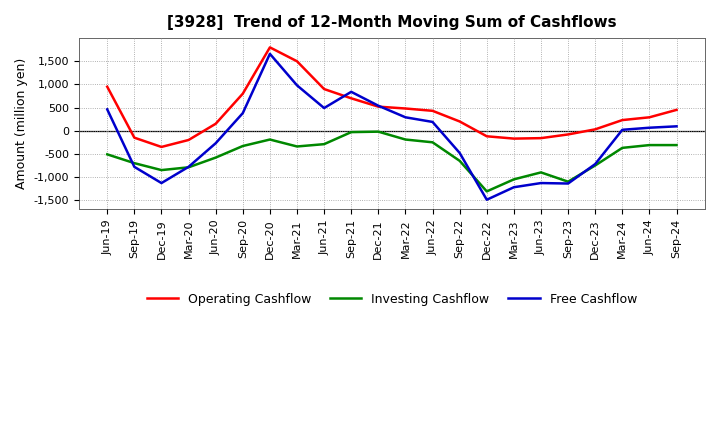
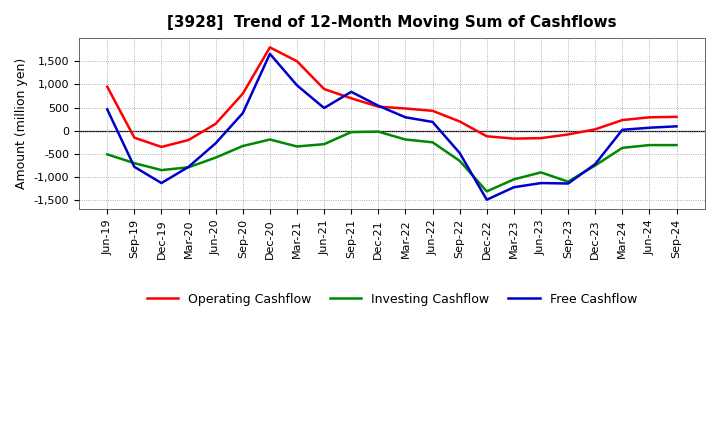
Operating Cashflow/Sep-24: 450 -> 300
